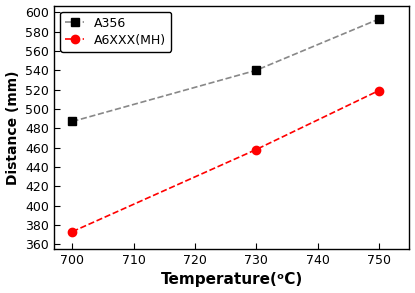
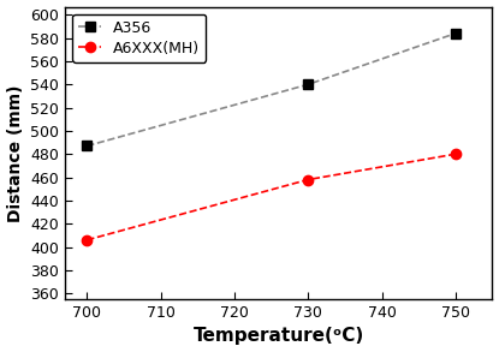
A6XXX(MH)/700: 373 -> 406
A356/750: 593 -> 584
A6XXX(MH)/750: 519 -> 480
